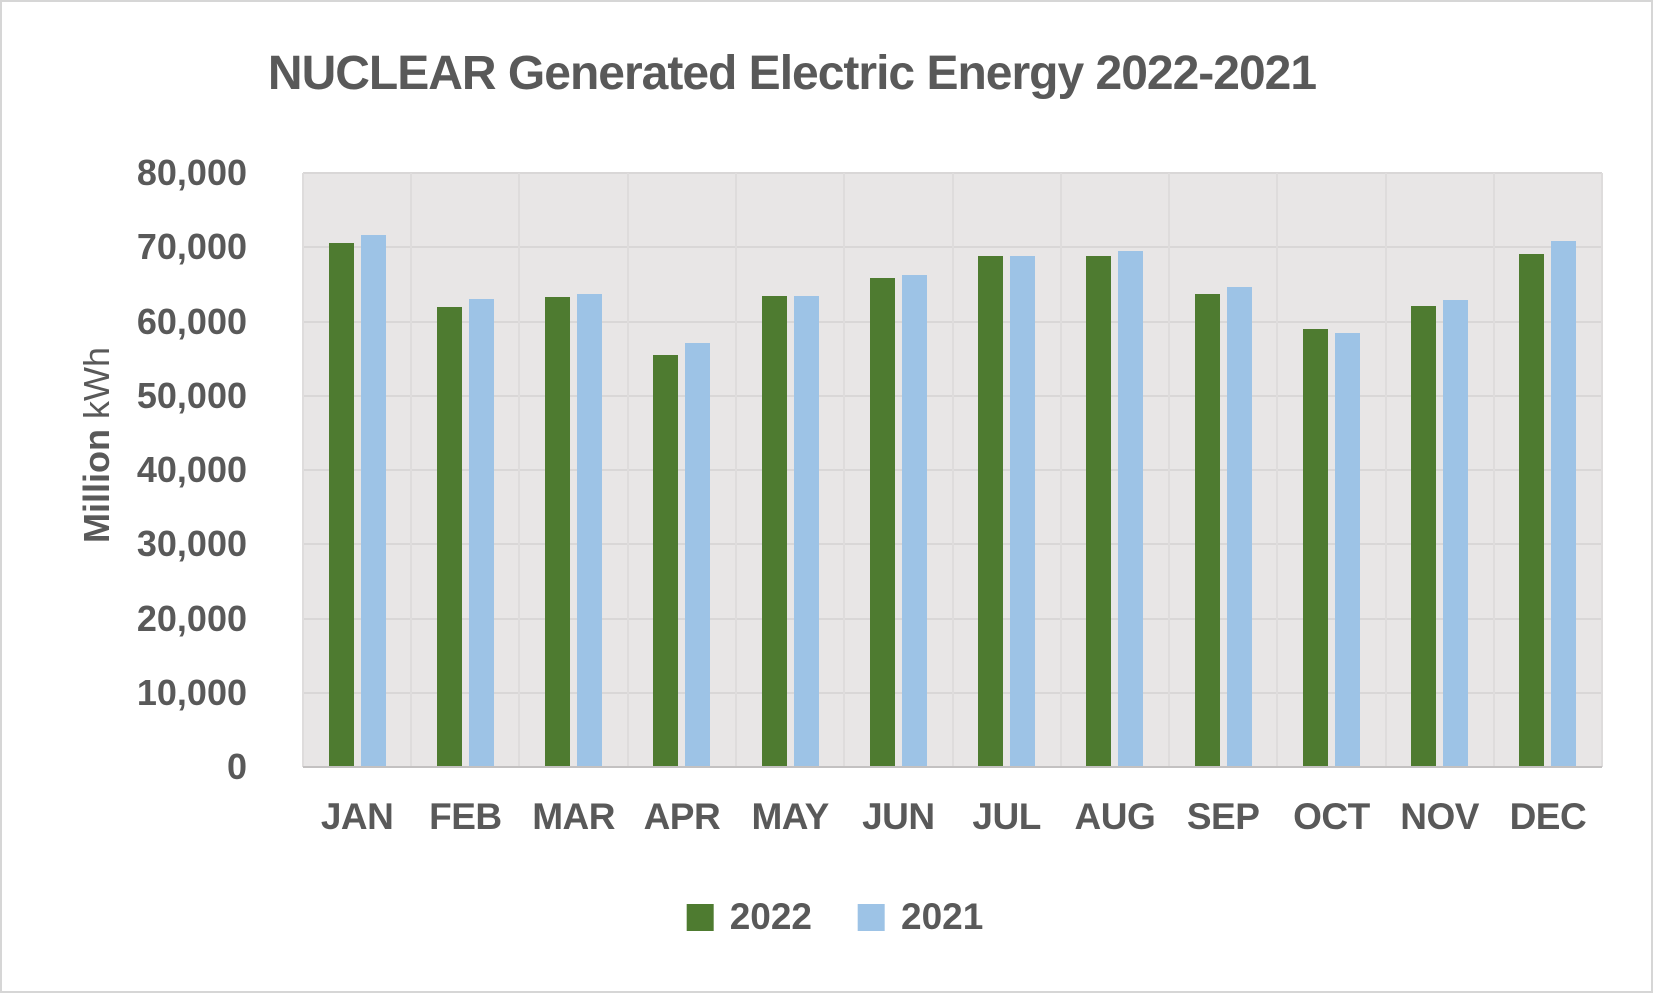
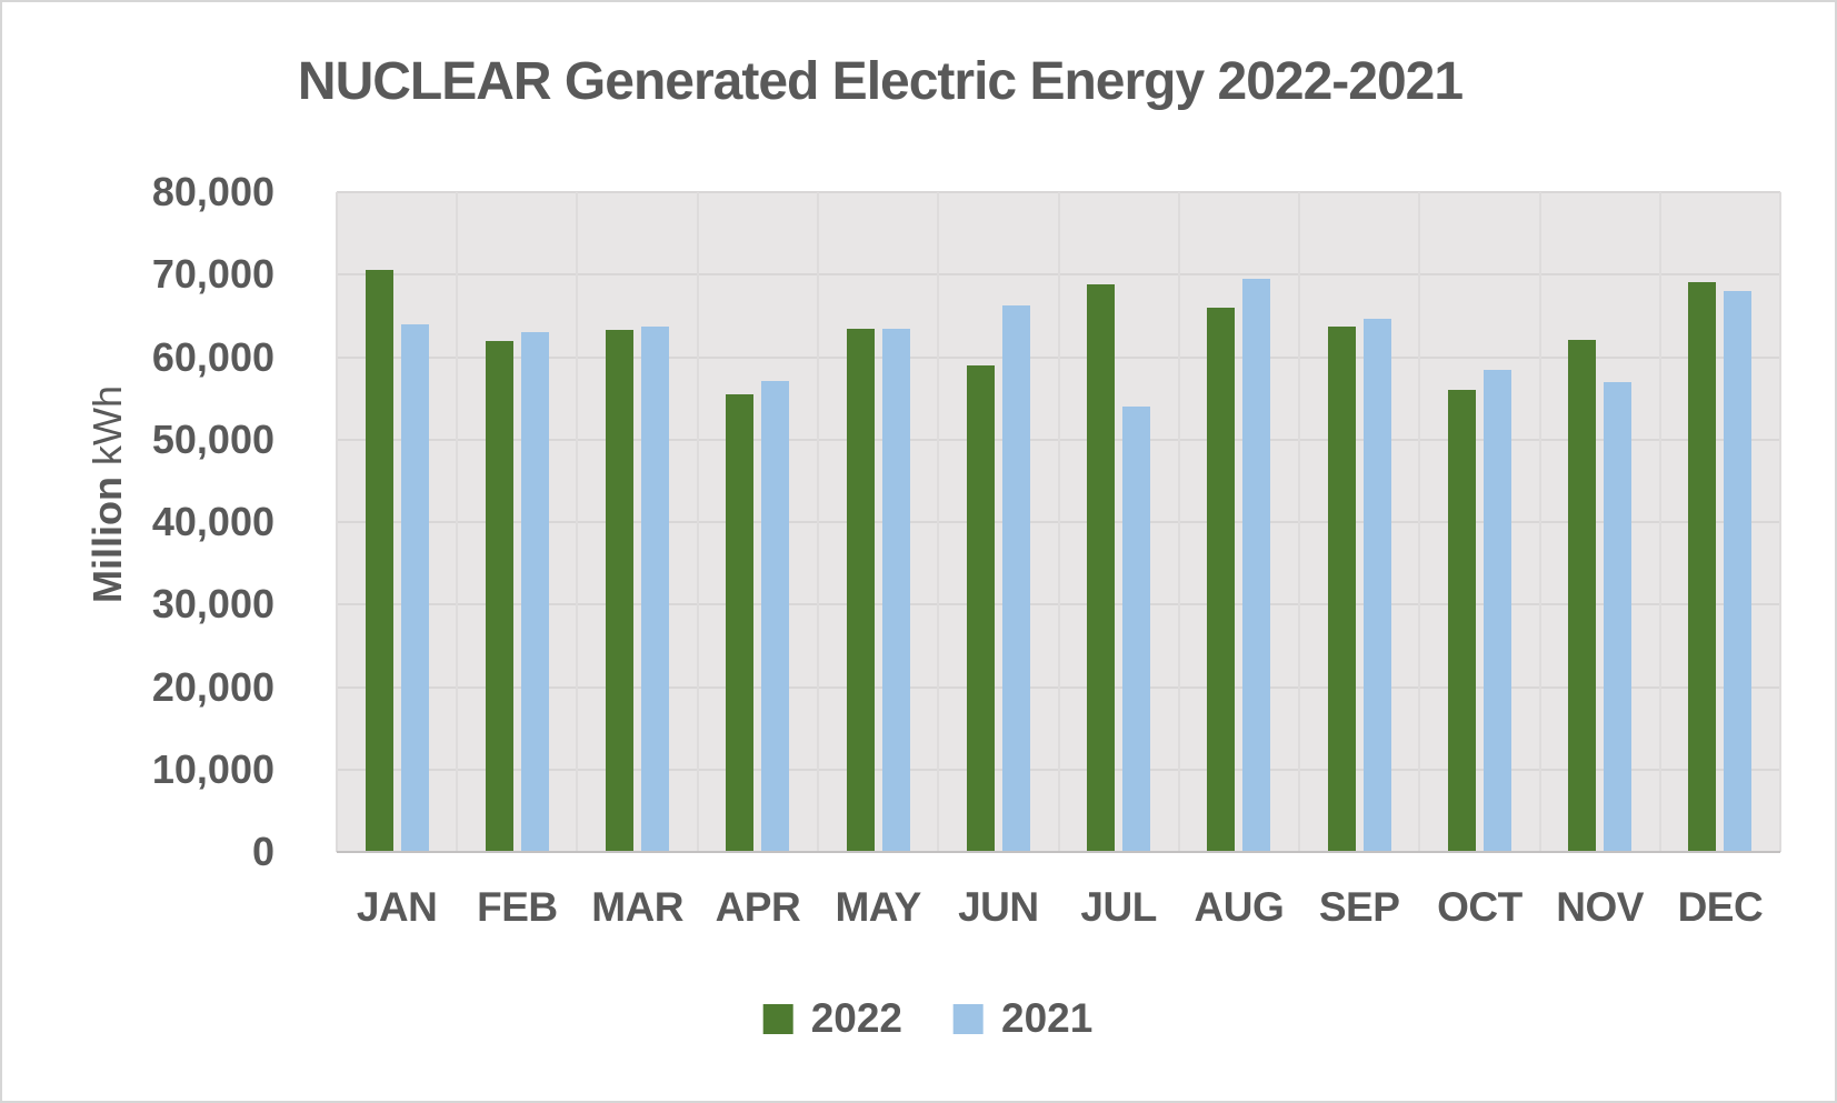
2021/JAN: 72000 -> 64000
2022/JUN: 66000 -> 59000
2021/JUL: 69000 -> 54000
2022/AUG: 69000 -> 66000
2022/OCT: 59000 -> 56000
2021/NOV: 63000 -> 57000
2021/DEC: 71000 -> 68000
